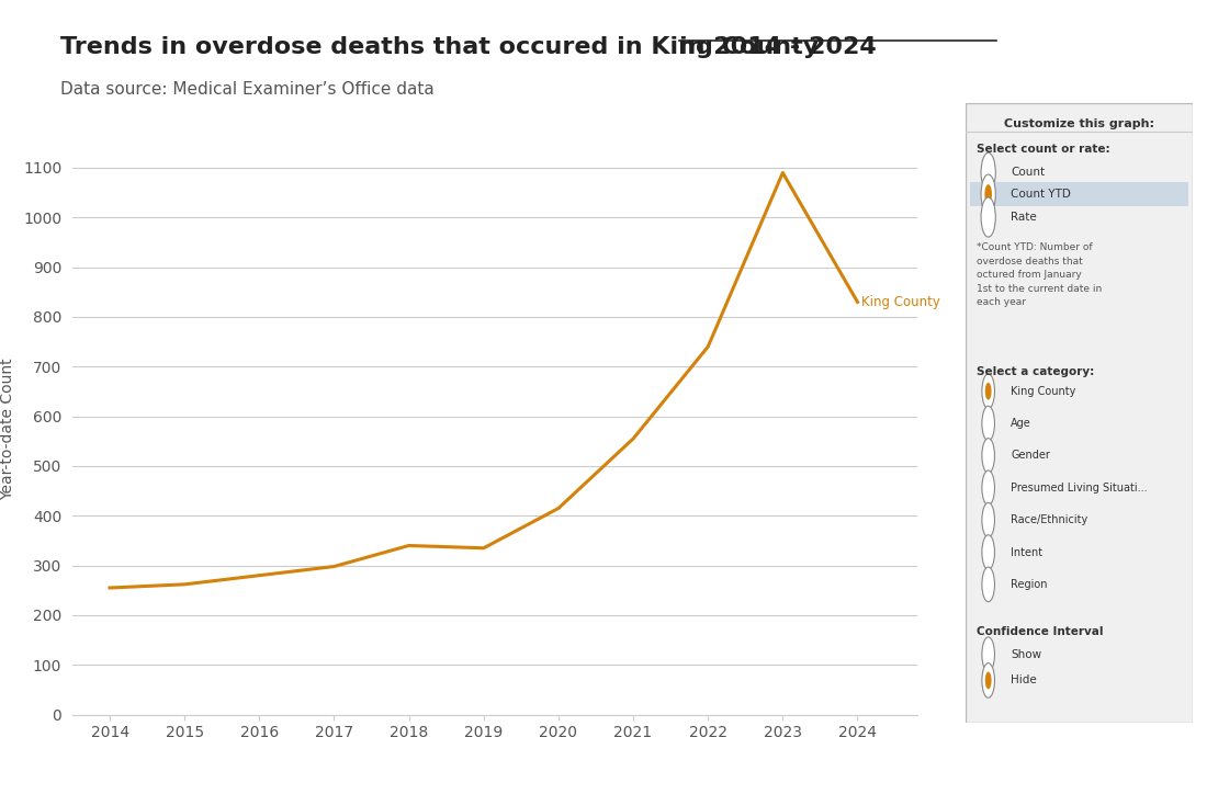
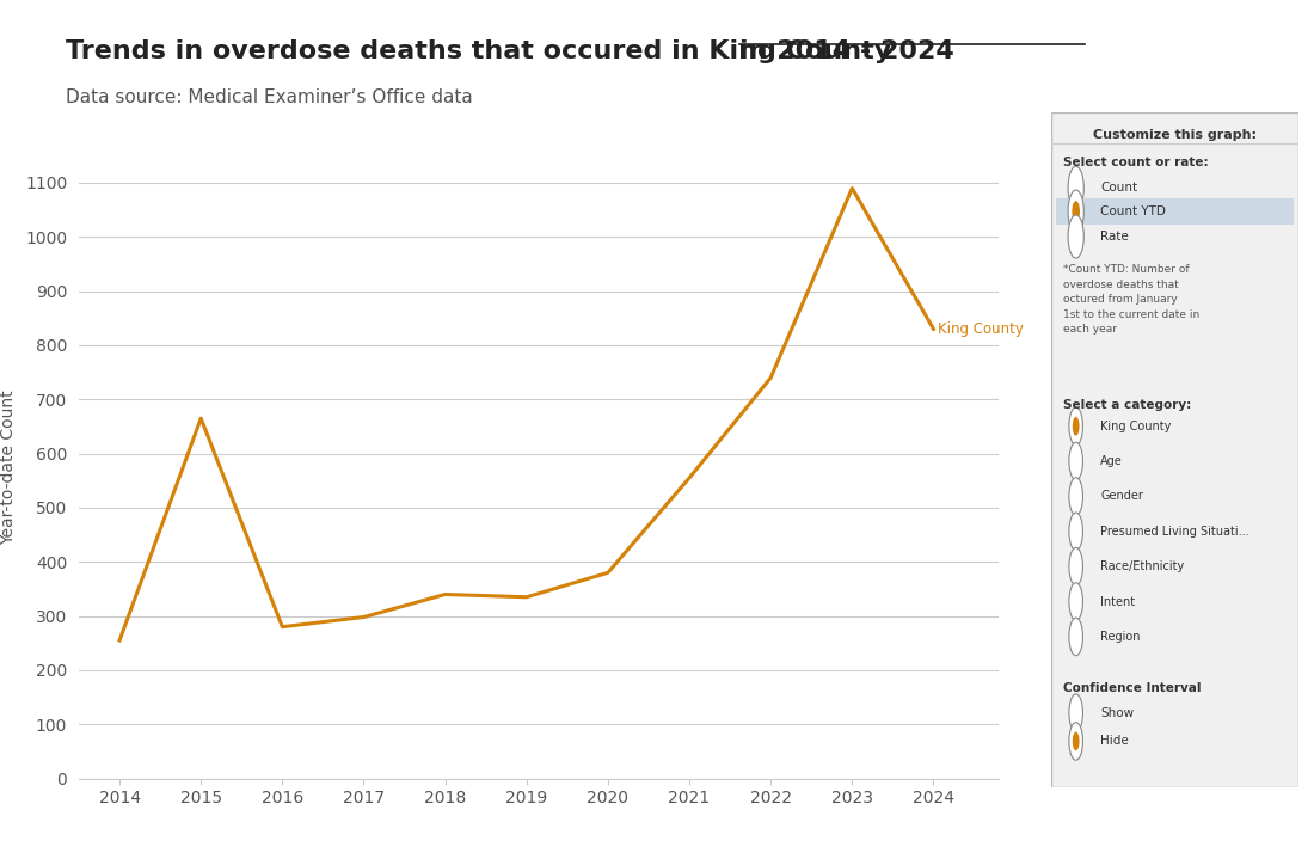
2015: 262 -> 665
2020: 415 -> 380
